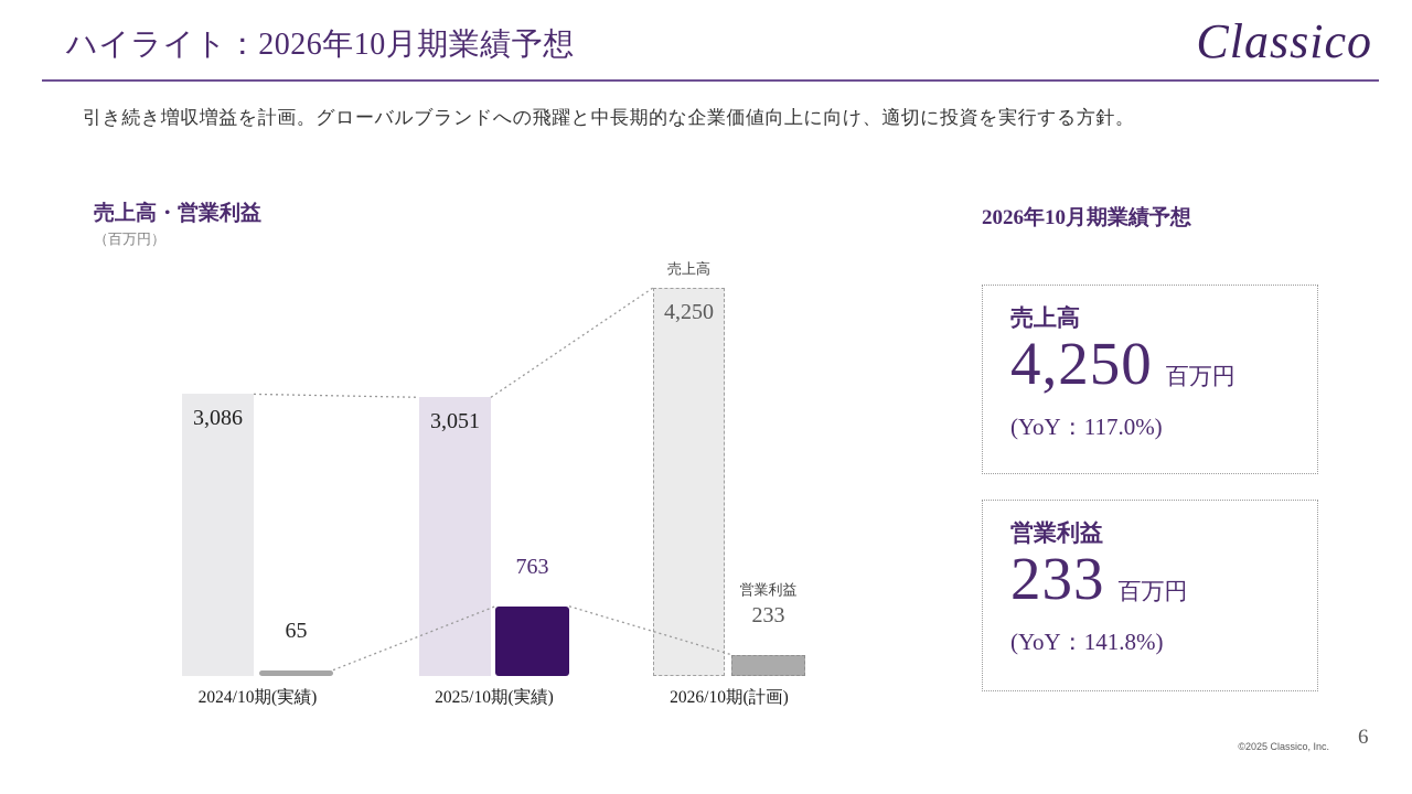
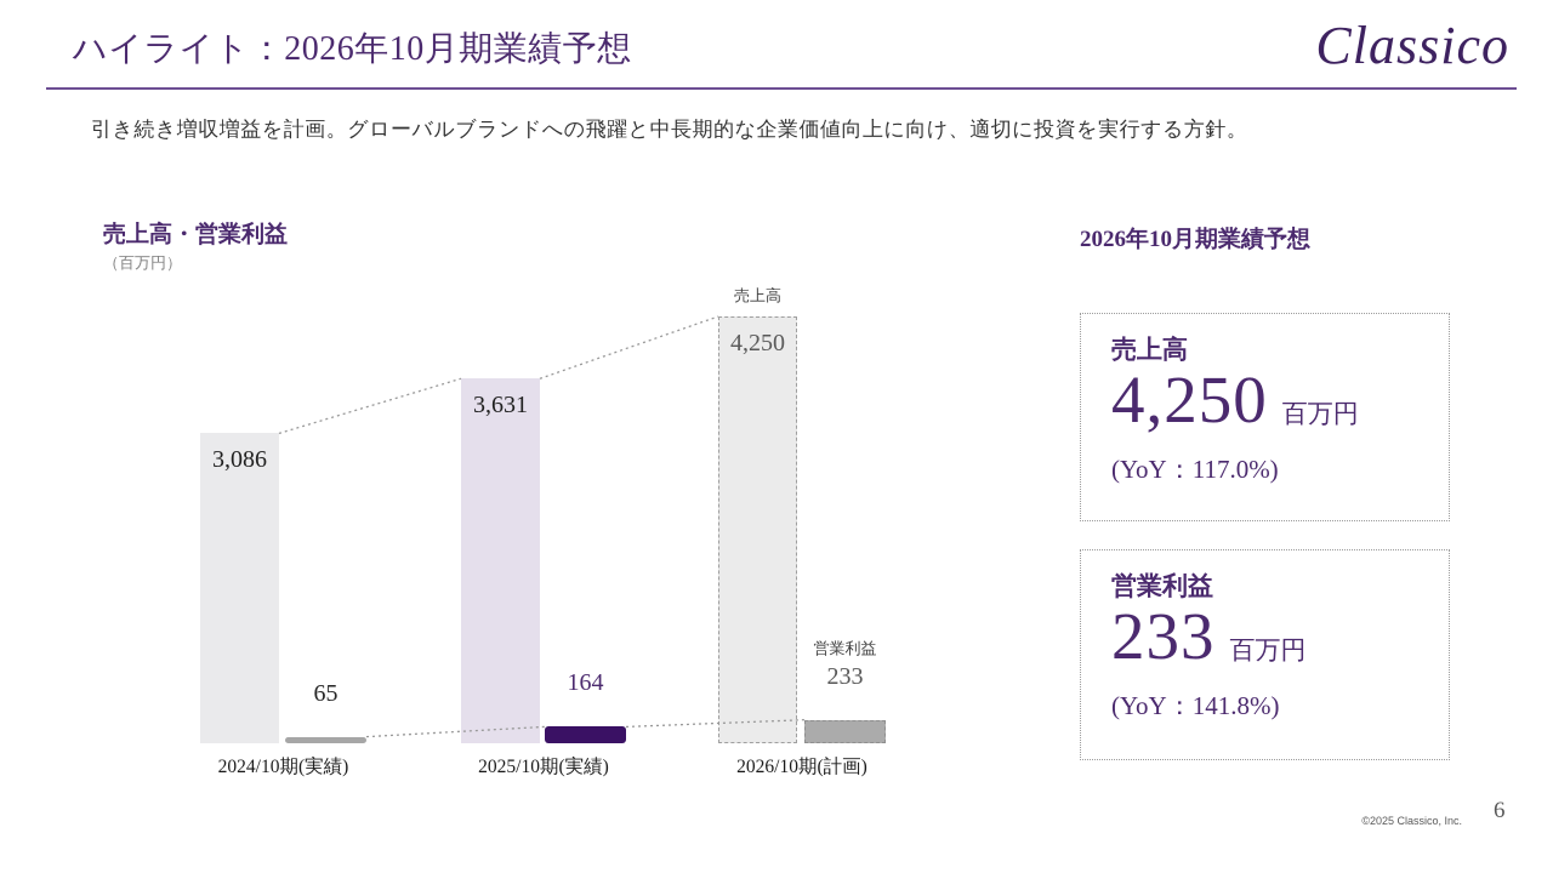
売上高/2025/10期(実績): 3,051 -> 3,631
営業利益/2025/10期(実績): 763 -> 164
